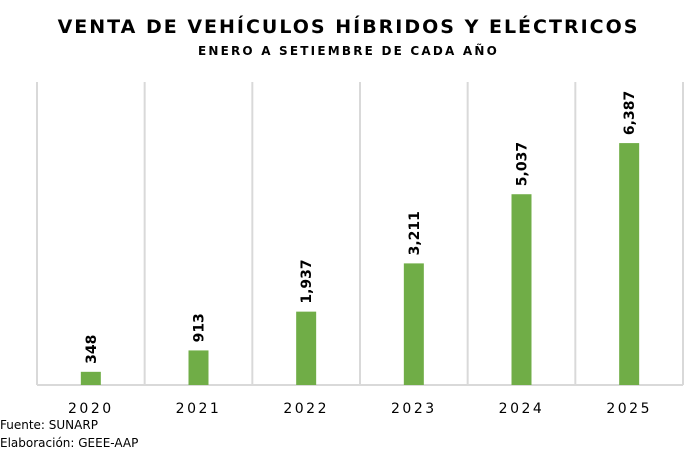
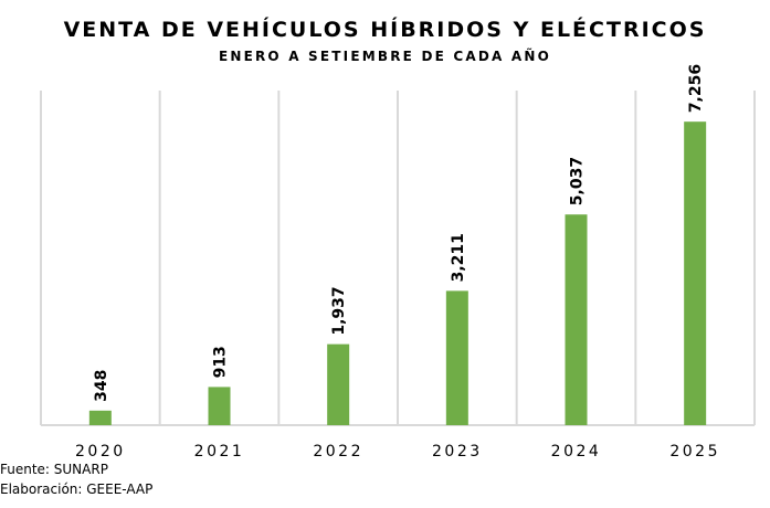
2025: 6,387 -> 7,256
